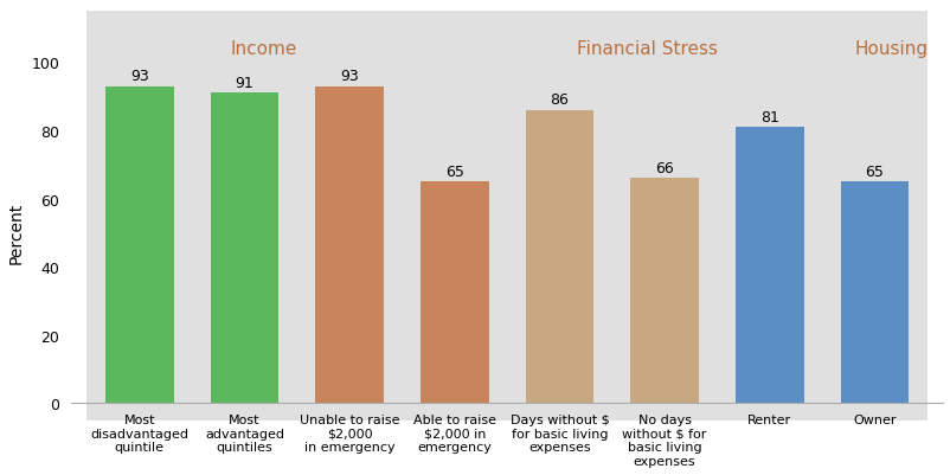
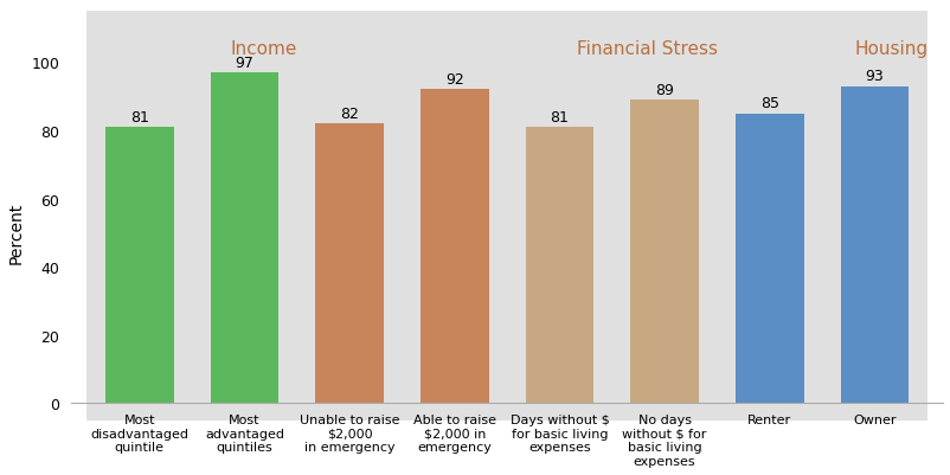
Most disadvantaged quintile: 93 -> 81
Most advantaged quintiles: 91 -> 97
Unable to raise $2,000 in emergency: 93 -> 82
Able to raise $2,000 in emergency: 65 -> 92
Days without $ for basic living expenses: 86 -> 81
No days without $ for basic living expenses: 66 -> 89
Renter: 81 -> 85
Owner: 65 -> 93
